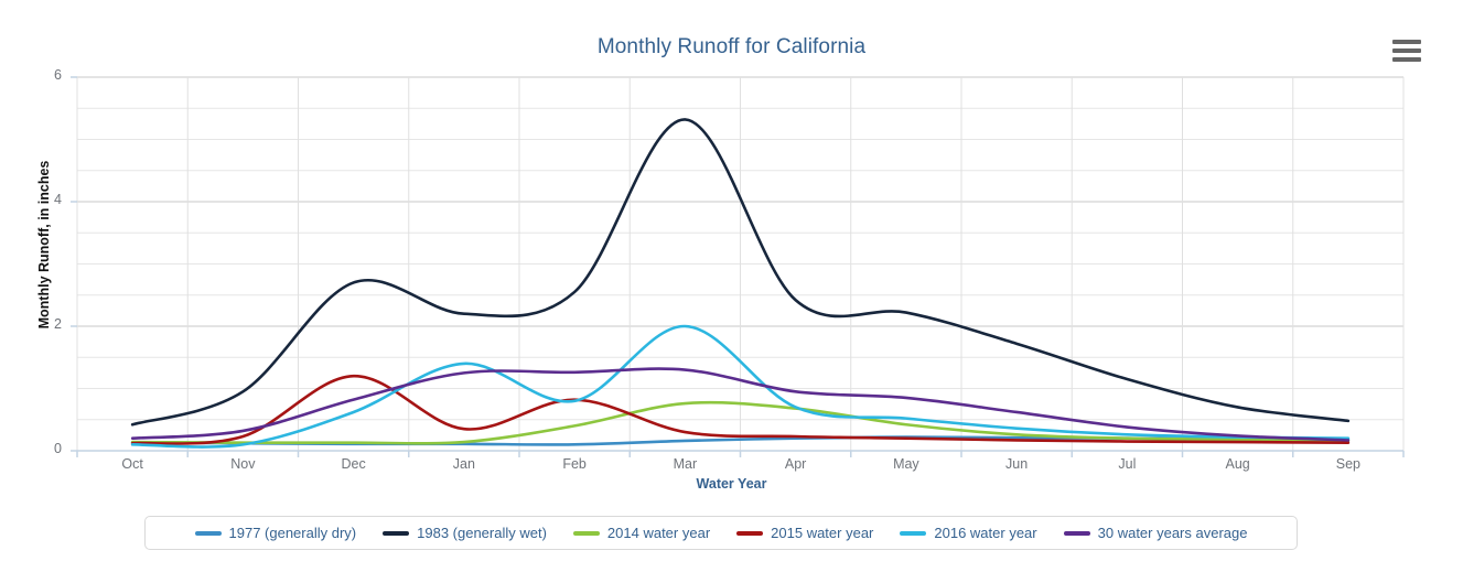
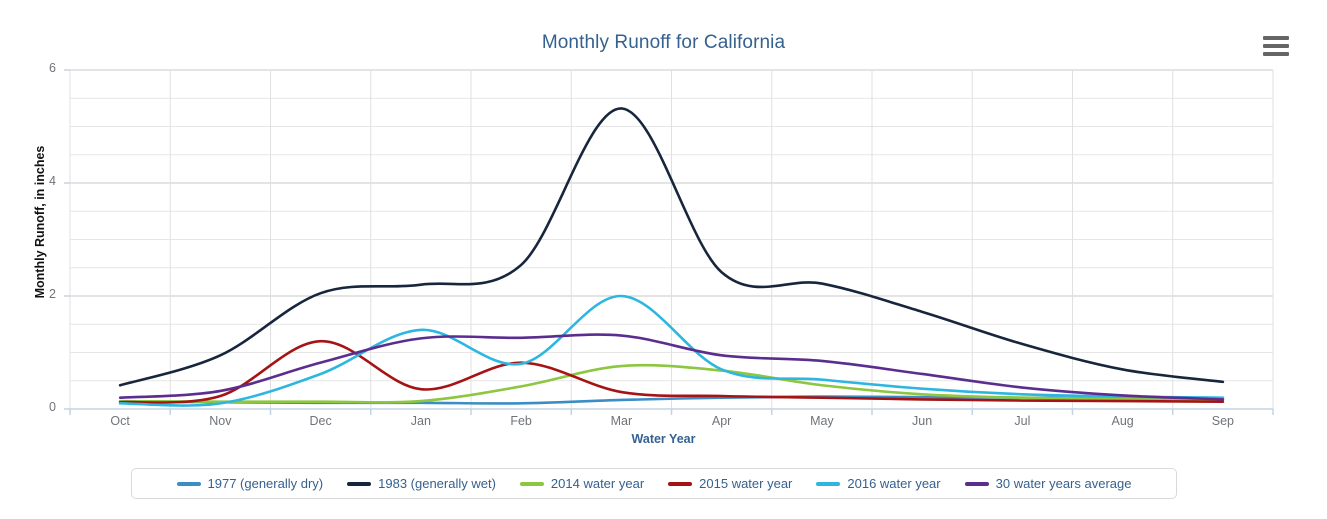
1983 (generally wet)/Dec: 2.7 -> 2.0
